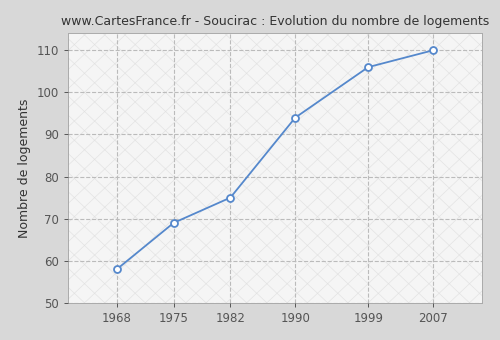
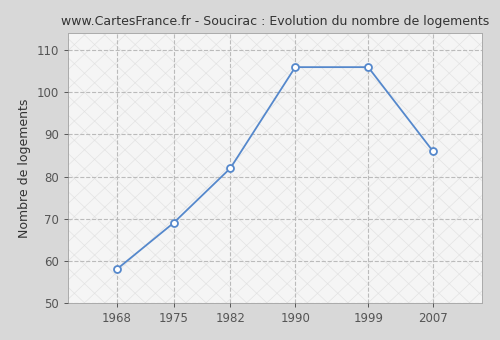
1982: 75 -> 82
1990: 94 -> 106
2007: 110 -> 86
